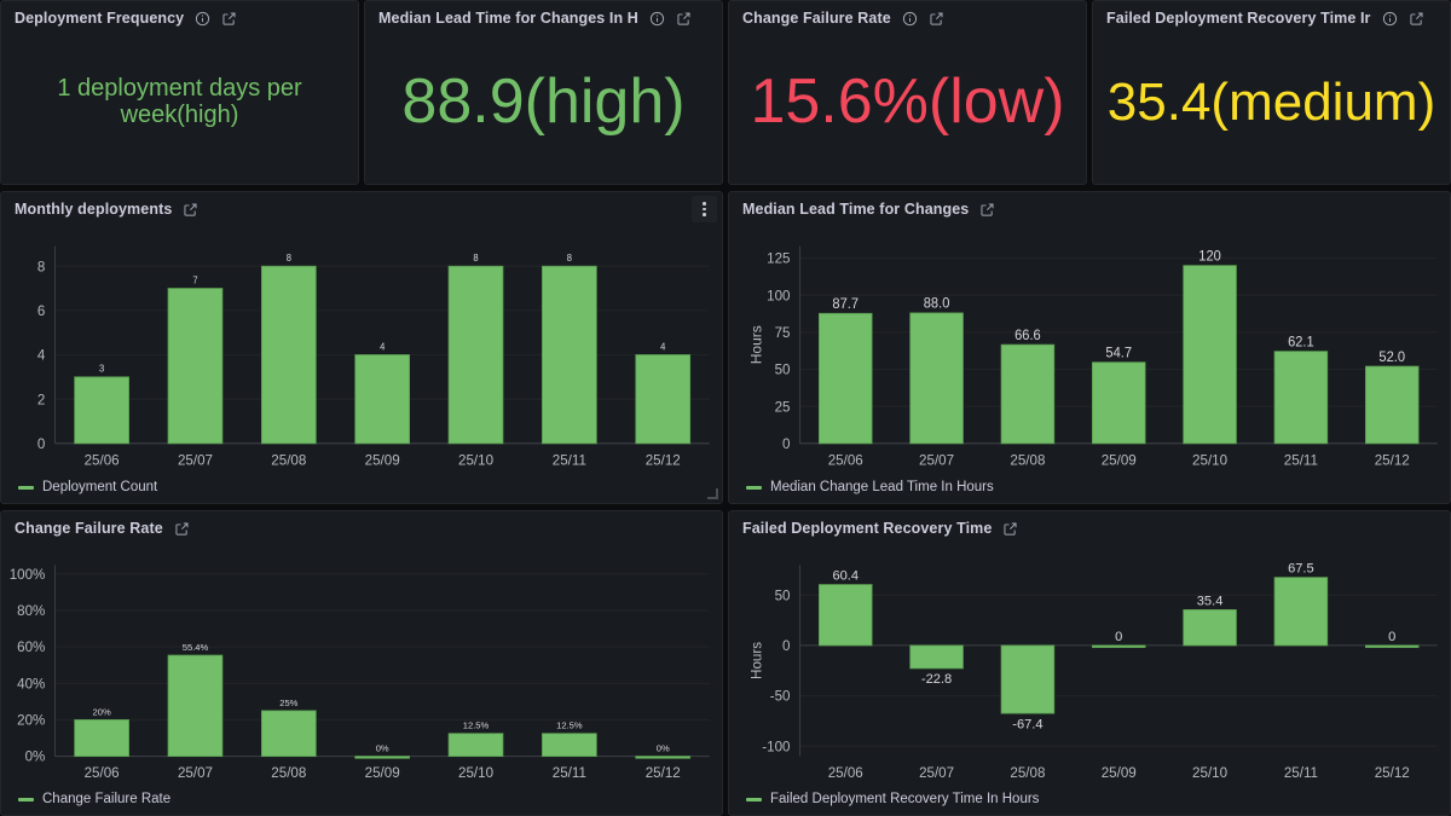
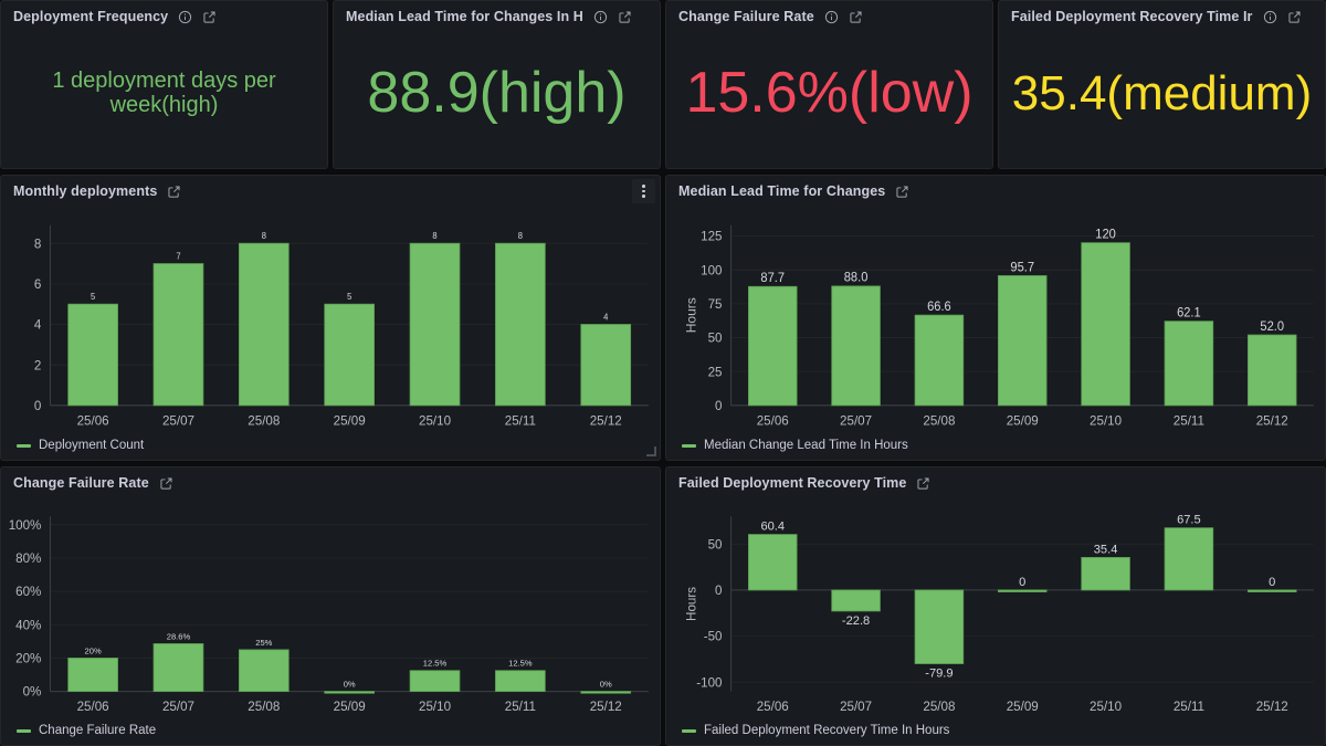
Monthly deployments/25/06: 3 -> 5
Monthly deployments/25/09: 4 -> 5
Median Lead Time for Changes/25/09: 54.7 -> 95.7
Change Failure Rate/25/07: 55.4% -> 28.6%
Failed Deployment Recovery Time/25/08: -67.4 -> -79.9
